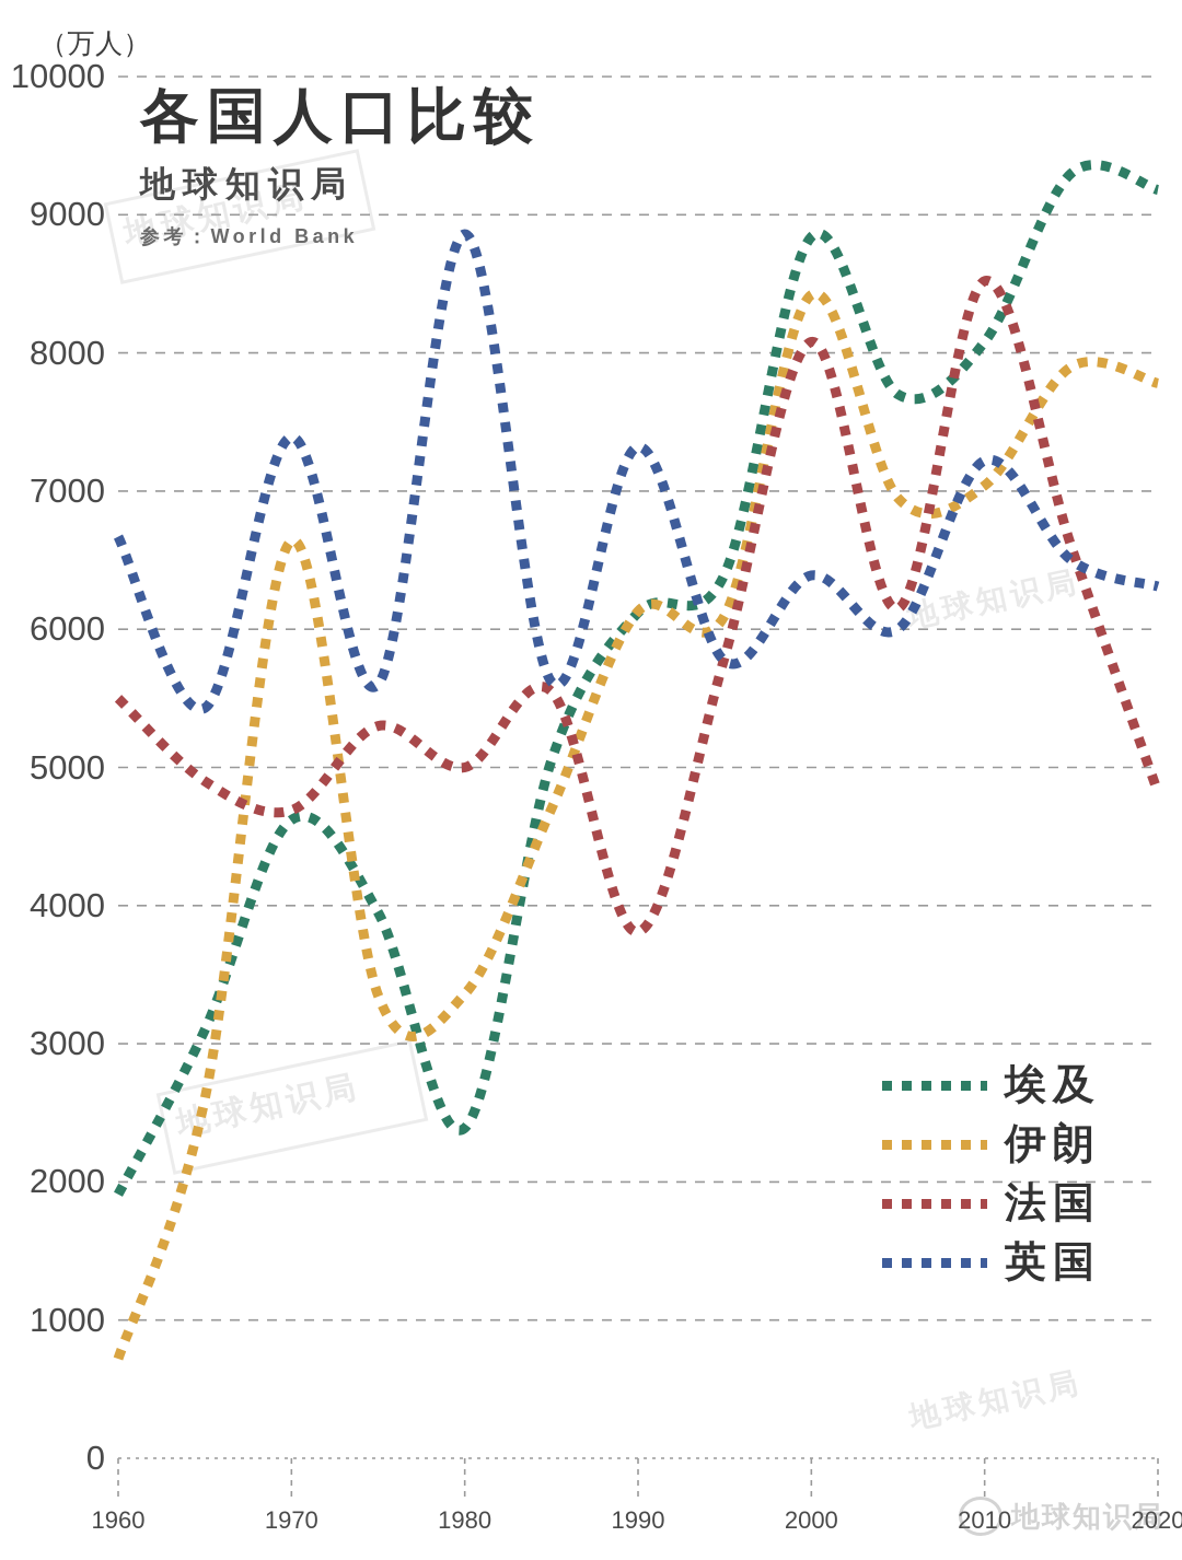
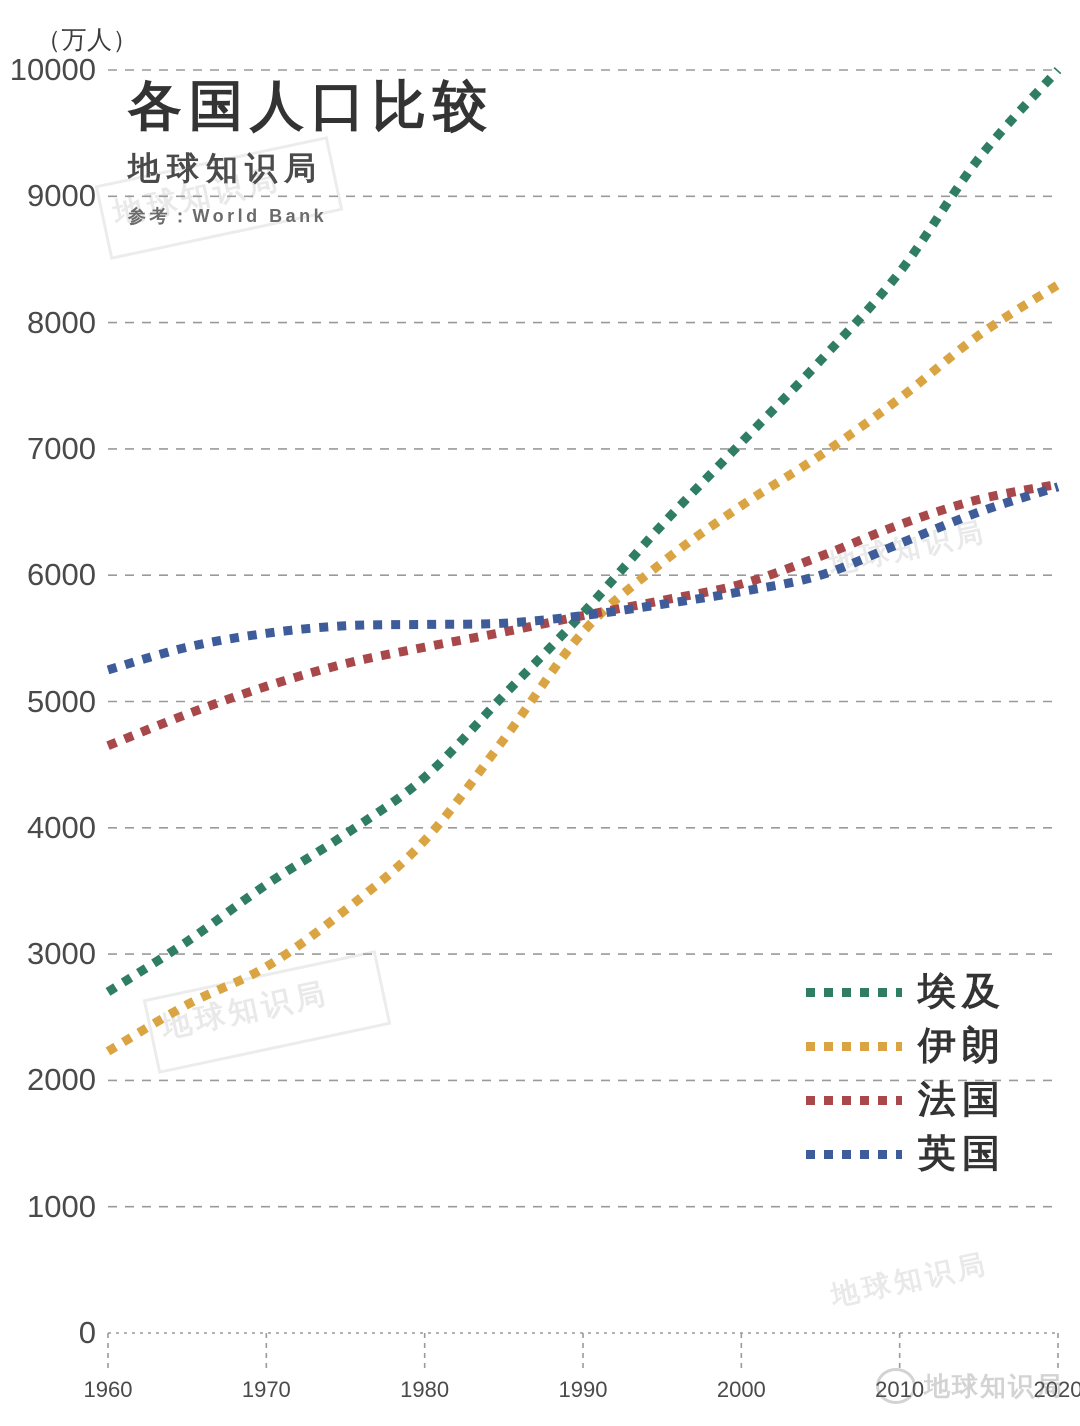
埃及/1960: 1910 -> 2700
伊朗/1960: 720 -> 2230
法国/1960: 5500 -> 4650
英国/1960: 6670 -> 5250
埃及/1970: 4620 -> 3550
伊朗/1970: 6640 -> 2900
法国/1970: 4690 -> 5120
英国/1970: 7390 -> 5540
埃及/1980: 2390 -> 4400
伊朗/1980: 3360 -> 3900
法国/1980: 5000 -> 5430
英国/1980: 8860 -> 5610
埃及/1990: 6120 -> 5700
伊朗/1990: 6130 -> 5550
法国/1990: 3810 -> 5680
英国/1990: 7320 -> 5680
埃及/2000: 8840 -> 7050
伊朗/2000: 8420 -> 6550
法国/2000: 8080 -> 5930
英国/2000: 6390 -> 5870
埃及/2010: 8080 -> 8400
伊朗/2010: 7040 -> 7400
法国/2010: 8520 -> 6400
英国/2010: 7220 -> 6250
埃及/2020: 9180 -> 10000
伊朗/2020: 7780 -> 8300
法国/2020: 4820 -> 6720
英国/2020: 6310 -> 6700
